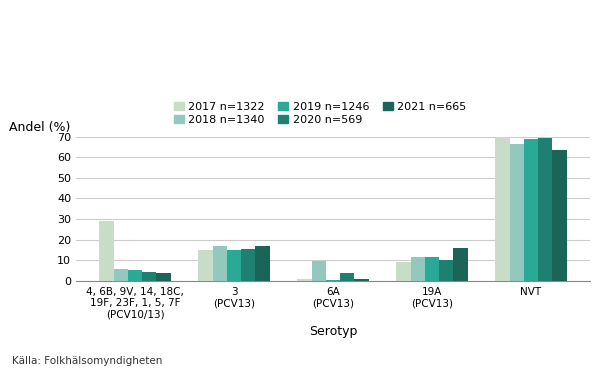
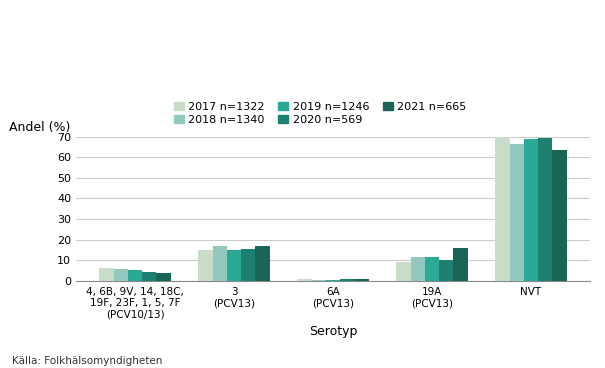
2017 n=1322/4, 6B, 9V, 14, 18C, 19F, 23F, 1, 5, 7F (PCV10/13): 29.0 -> 6.2
2018 n=1340/6A (PCV13): 9.5 -> 0.5
2020 n=569/6A (PCV13): 4.0 -> 0.9
